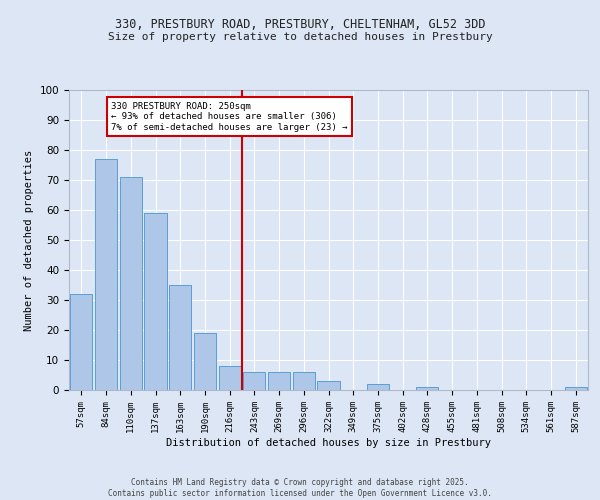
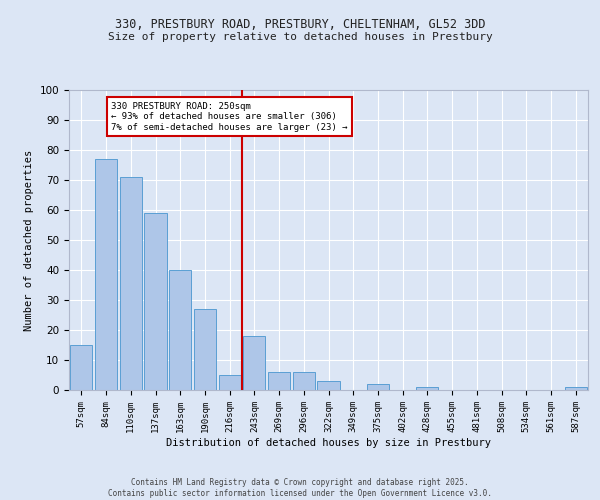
57sqm: 32 -> 15
163sqm: 35 -> 40
190sqm: 19 -> 27
216sqm: 8 -> 5
243sqm: 6 -> 18
